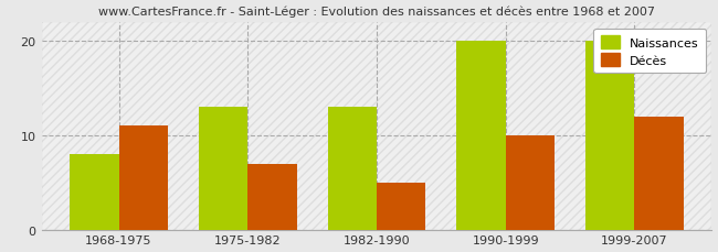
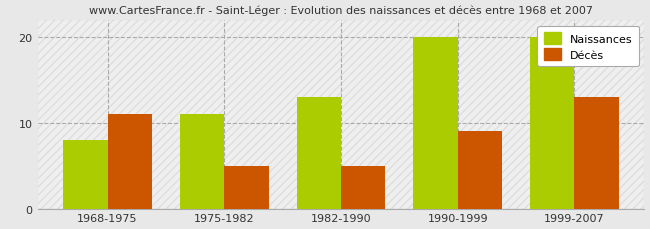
Naissances/1975-1982: 13 -> 11
Décès/1975-1982: 7 -> 5
Décès/1990-1999: 10 -> 9
Décès/1999-2007: 12 -> 13
